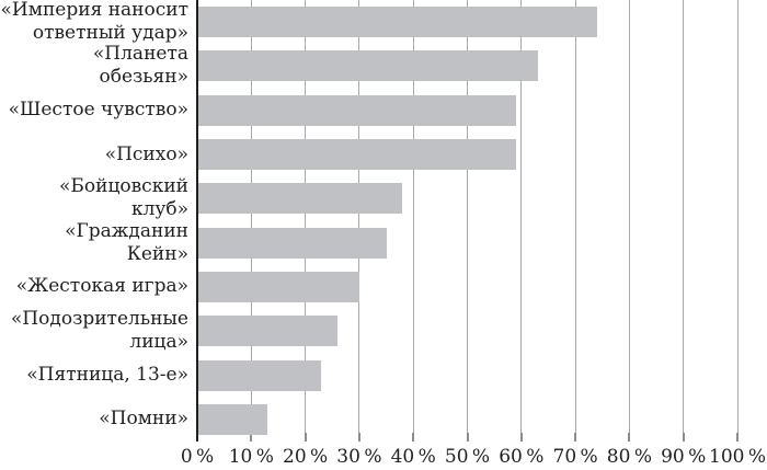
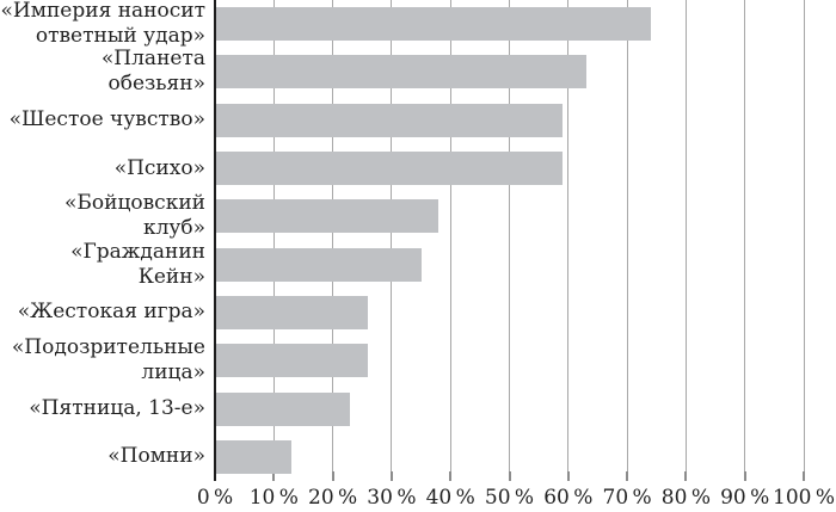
«Жестокая игра»: 30% -> 26%
